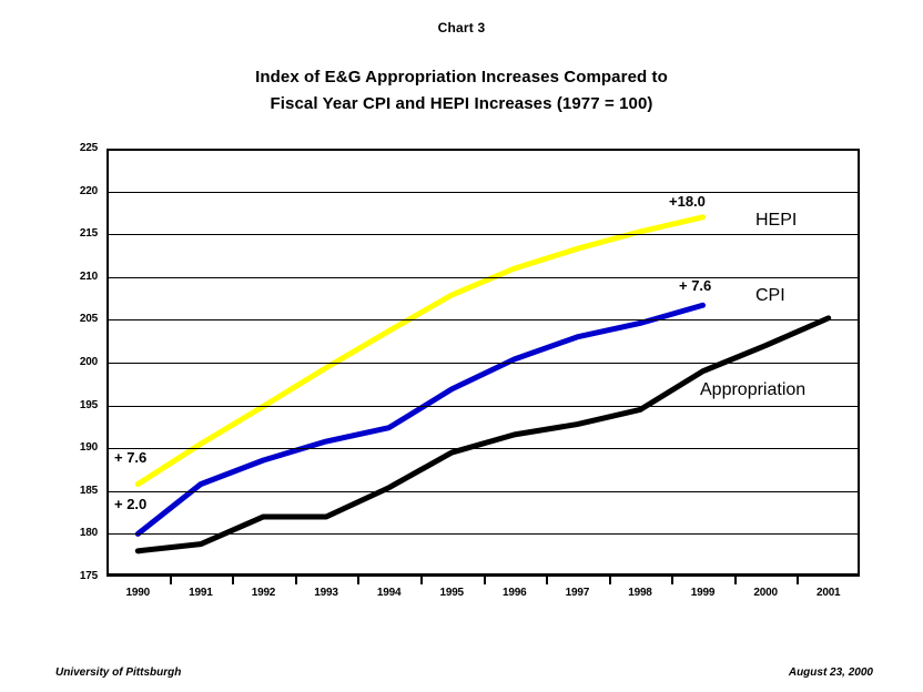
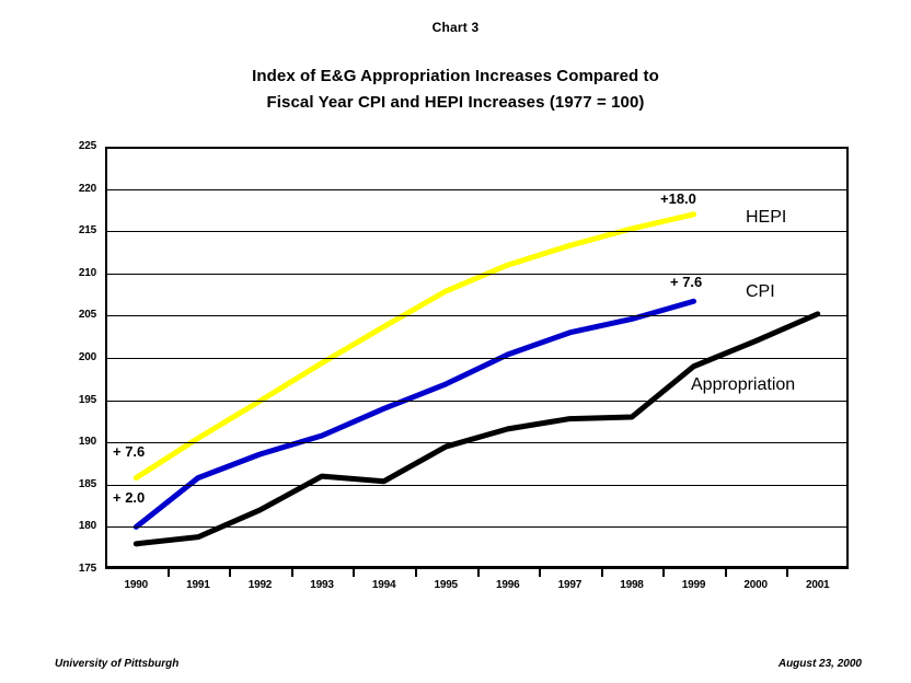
Appropriation/1993: 182 -> 186
CPI/1994: 192 -> 194
Appropriation/1998: 194 -> 193
